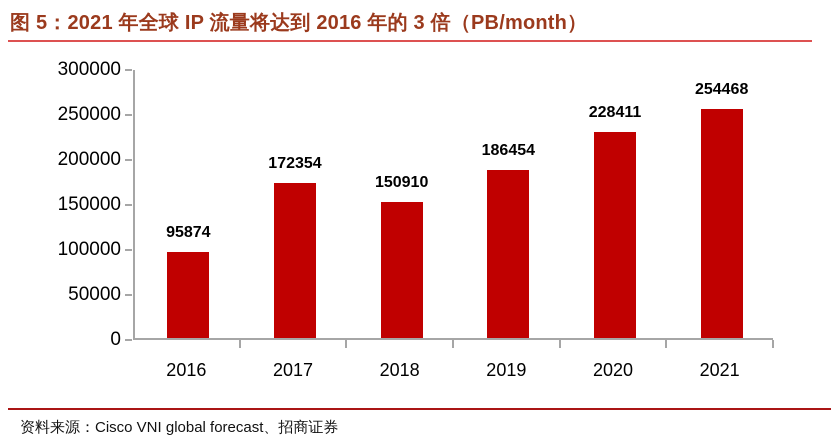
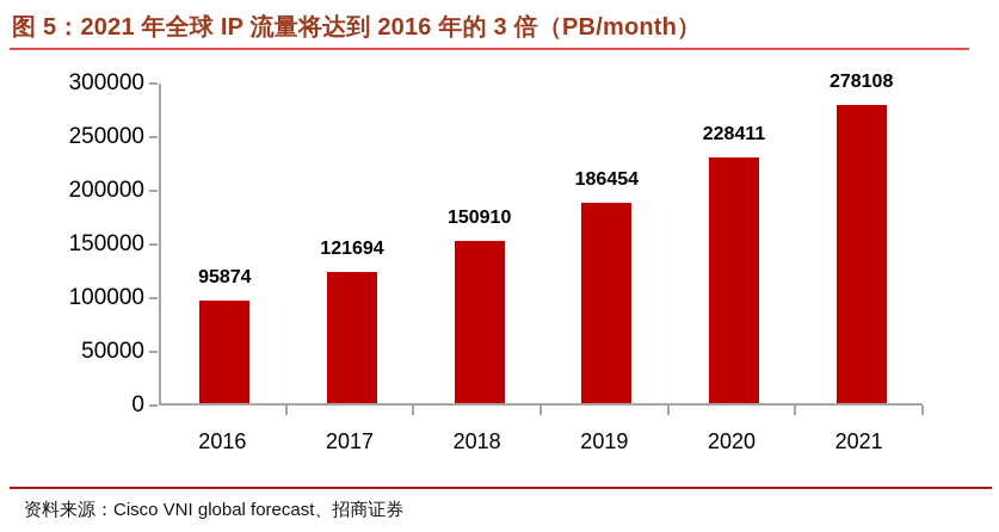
2017: 172354 -> 121694
2021: 254468 -> 278108
